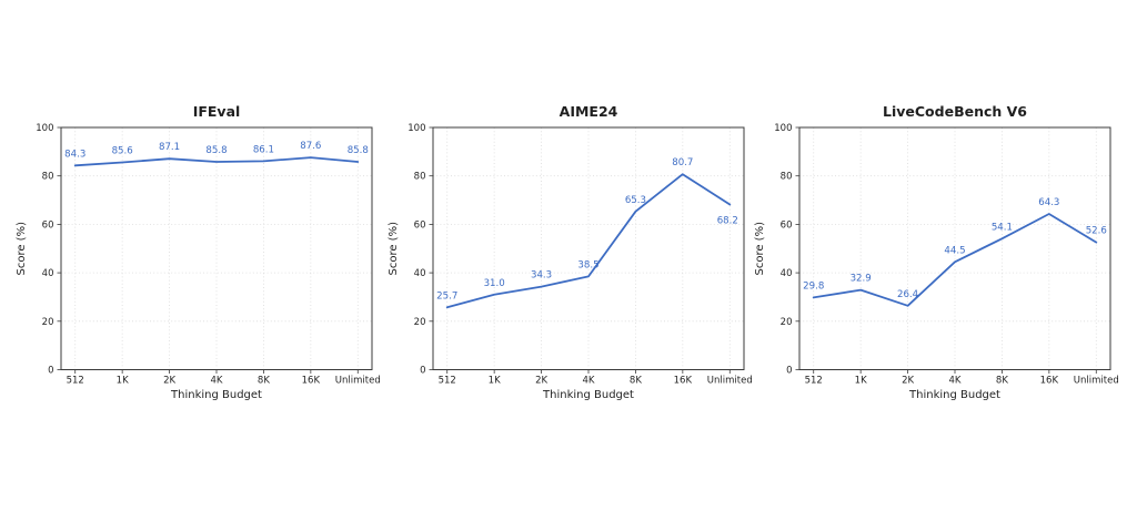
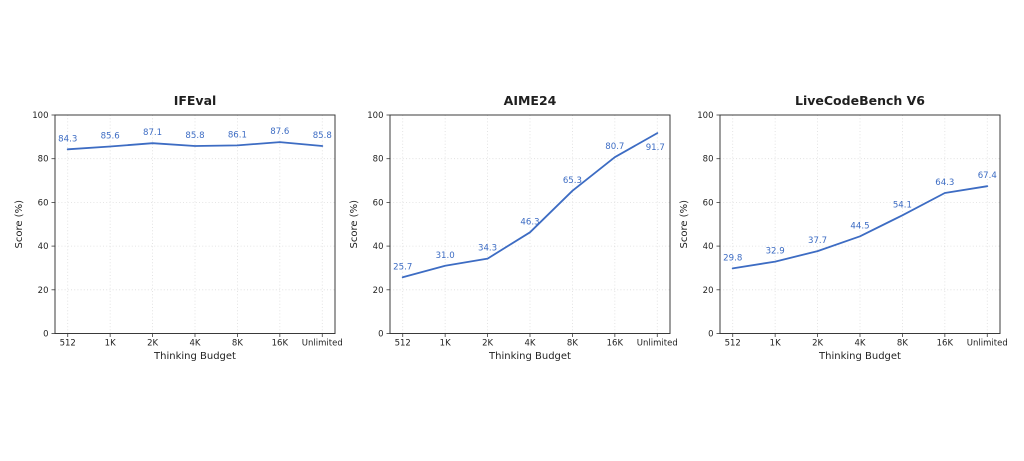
AIME24/4K: 38.5 -> 46.3
AIME24/Unlimited: 68.2 -> 91.7
LiveCodeBench V6/2K: 26.4 -> 37.7
LiveCodeBench V6/Unlimited: 52.6 -> 67.4
